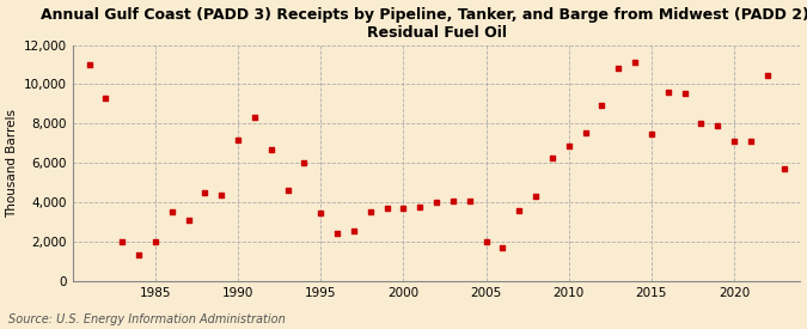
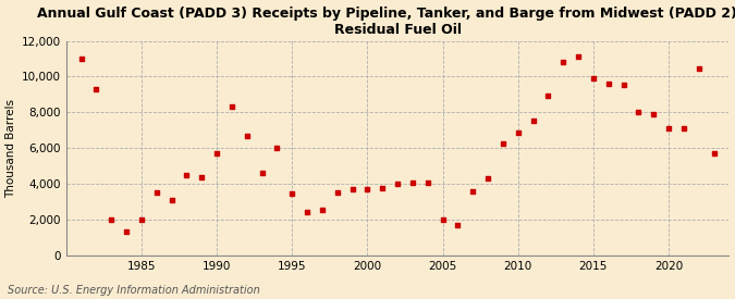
1990: 7,200 -> 5,800
2015: 7,500 -> 9,900
